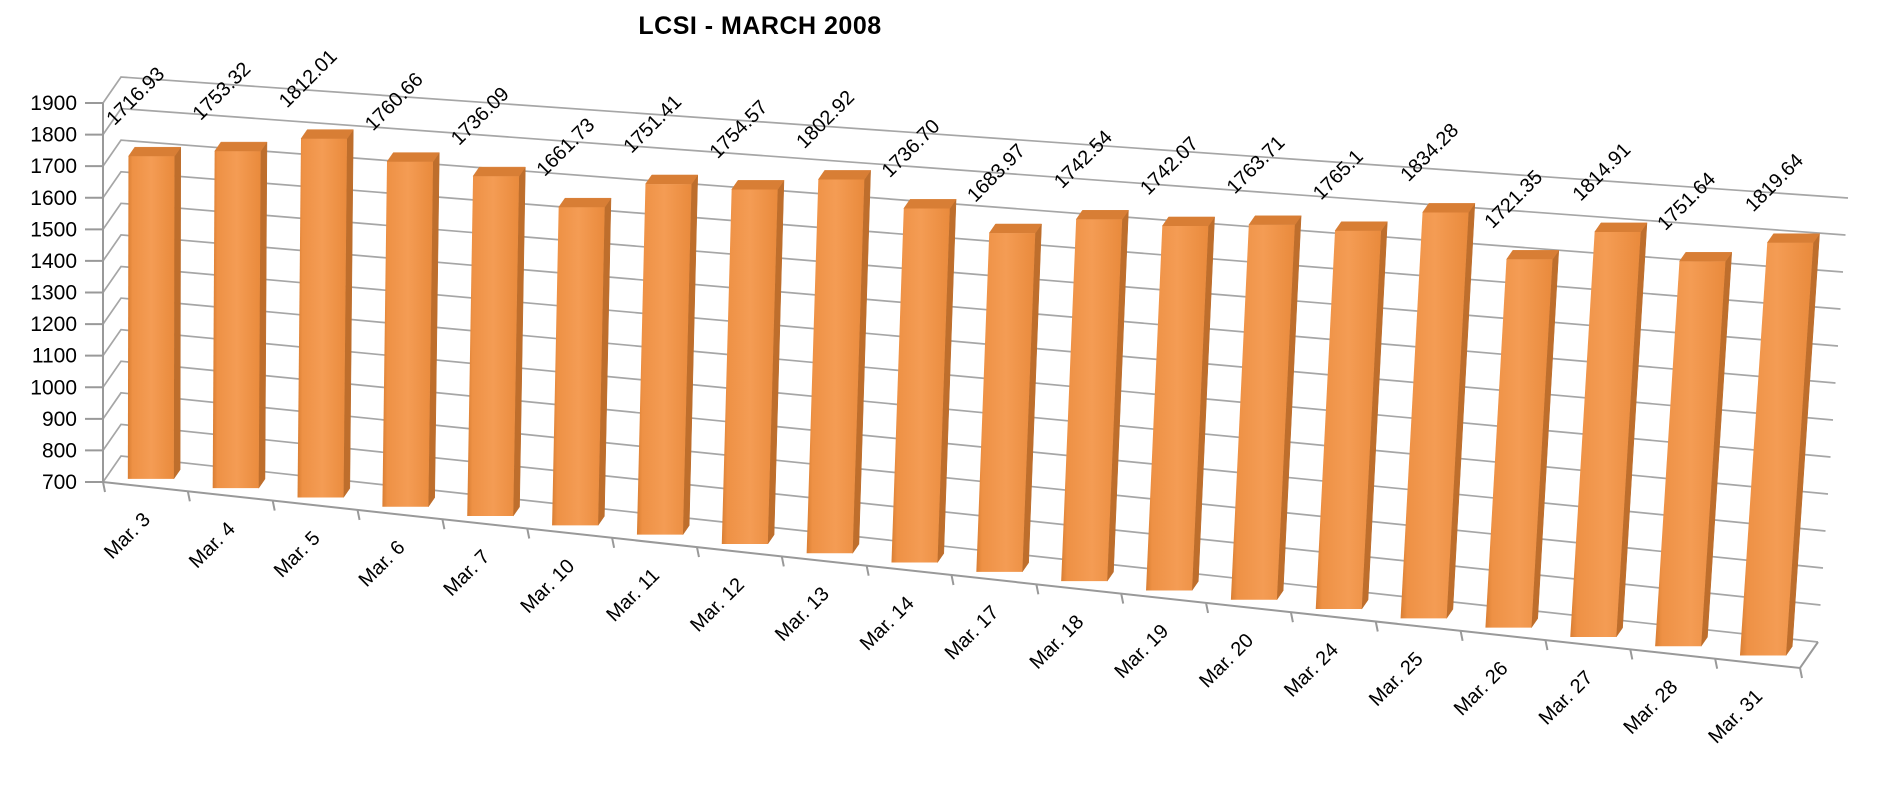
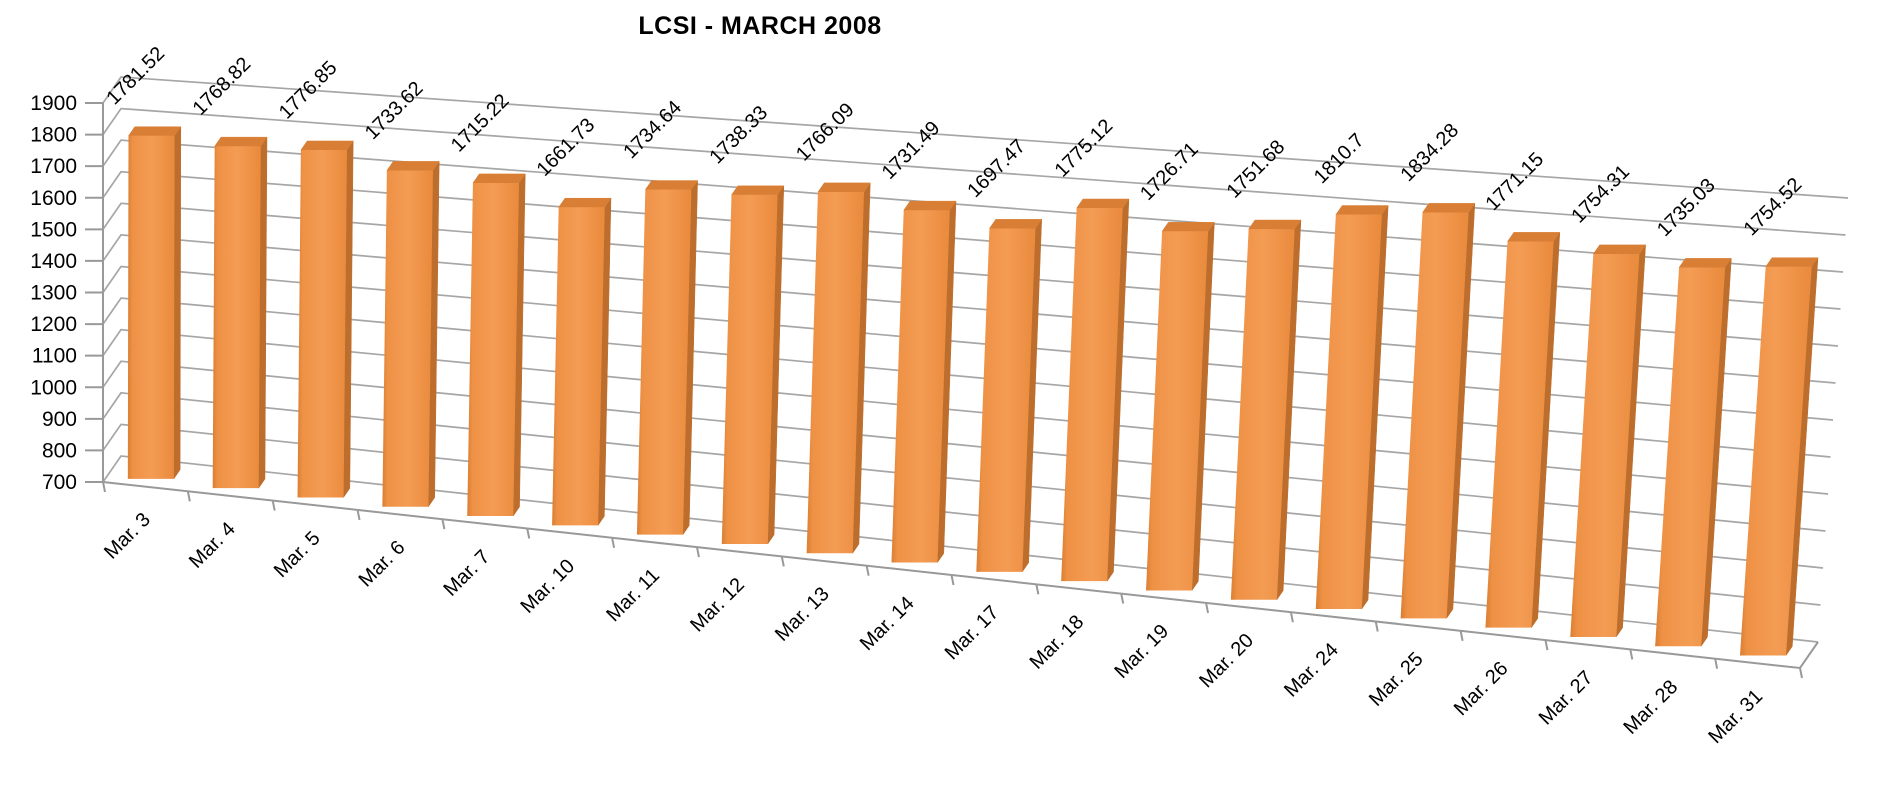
Mar. 3: 1716.93 -> 1781.52
Mar. 4: 1753.32 -> 1768.82
Mar. 5: 1812.01 -> 1776.85
Mar. 6: 1760.66 -> 1733.62
Mar. 7: 1736.09 -> 1715.22
Mar. 11: 1751.41 -> 1734.64
Mar. 12: 1754.57 -> 1738.33
Mar. 13: 1802.92 -> 1766.09
Mar. 14: 1736.70 -> 1731.49
Mar. 17: 1683.97 -> 1697.47
Mar. 18: 1742.54 -> 1775.12
Mar. 19: 1742.07 -> 1726.71
Mar. 20: 1763.71 -> 1751.68
Mar. 24: 1765.1 -> 1810.7
Mar. 26: 1721.35 -> 1771.15
Mar. 27: 1814.91 -> 1754.31
Mar. 28: 1751.64 -> 1735.03
Mar. 31: 1819.64 -> 1754.52
